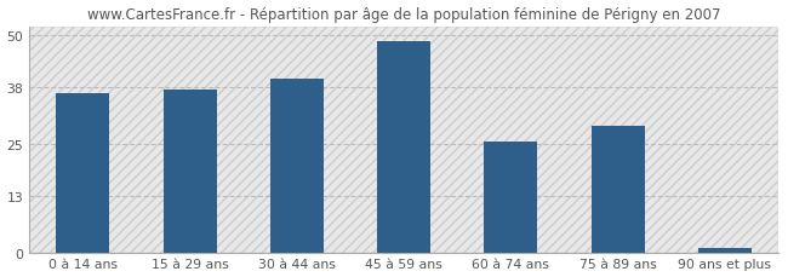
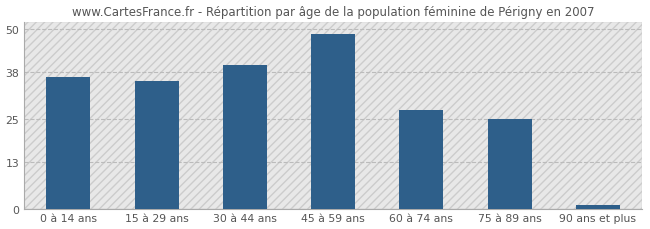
15 à 29 ans: 37.5 -> 35.5
60 à 74 ans: 25.5 -> 27.5
75 à 89 ans: 29.0 -> 25.0
